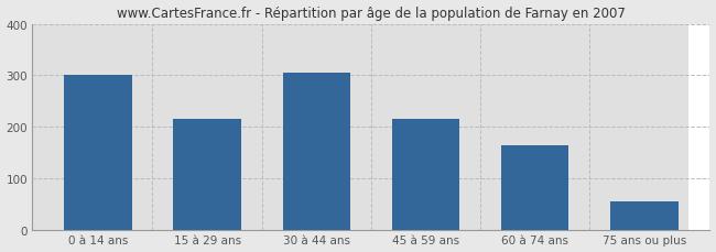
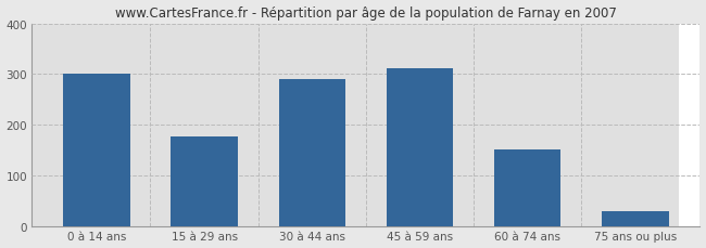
15 à 29 ans: 215 -> 178
30 à 44 ans: 305 -> 291
45 à 59 ans: 215 -> 311
60 à 74 ans: 165 -> 151
75 ans ou plus: 55 -> 31
